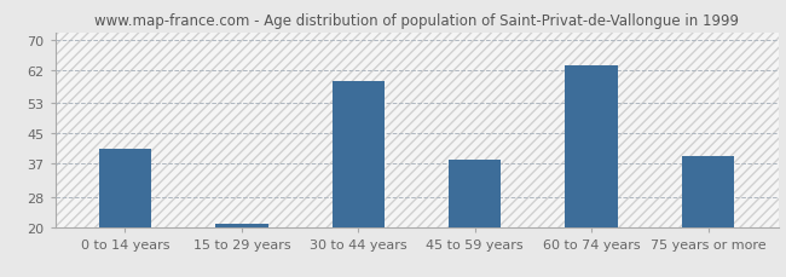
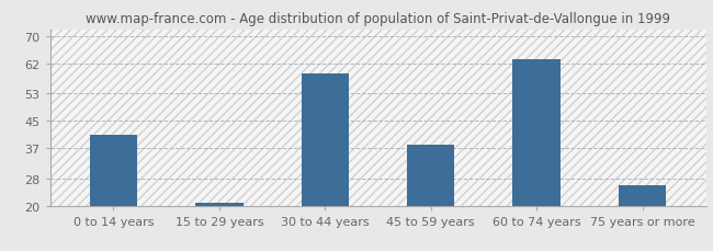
75 years or more: 39 -> 26
